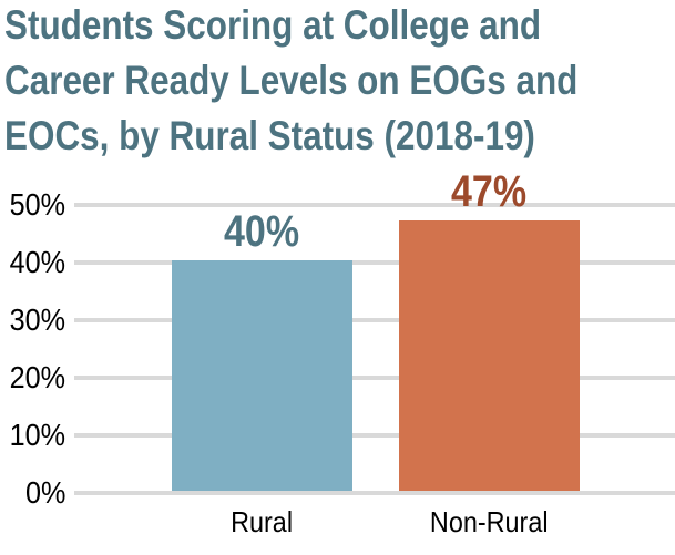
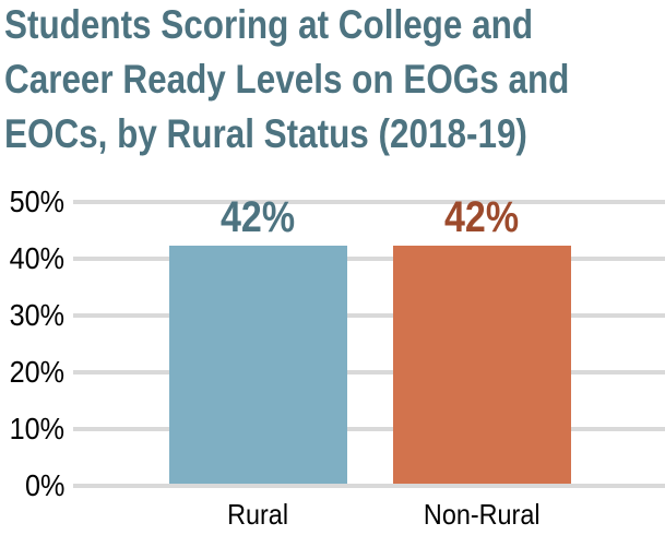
Rural: 40% -> 42%
Non-Rural: 47% -> 42%
